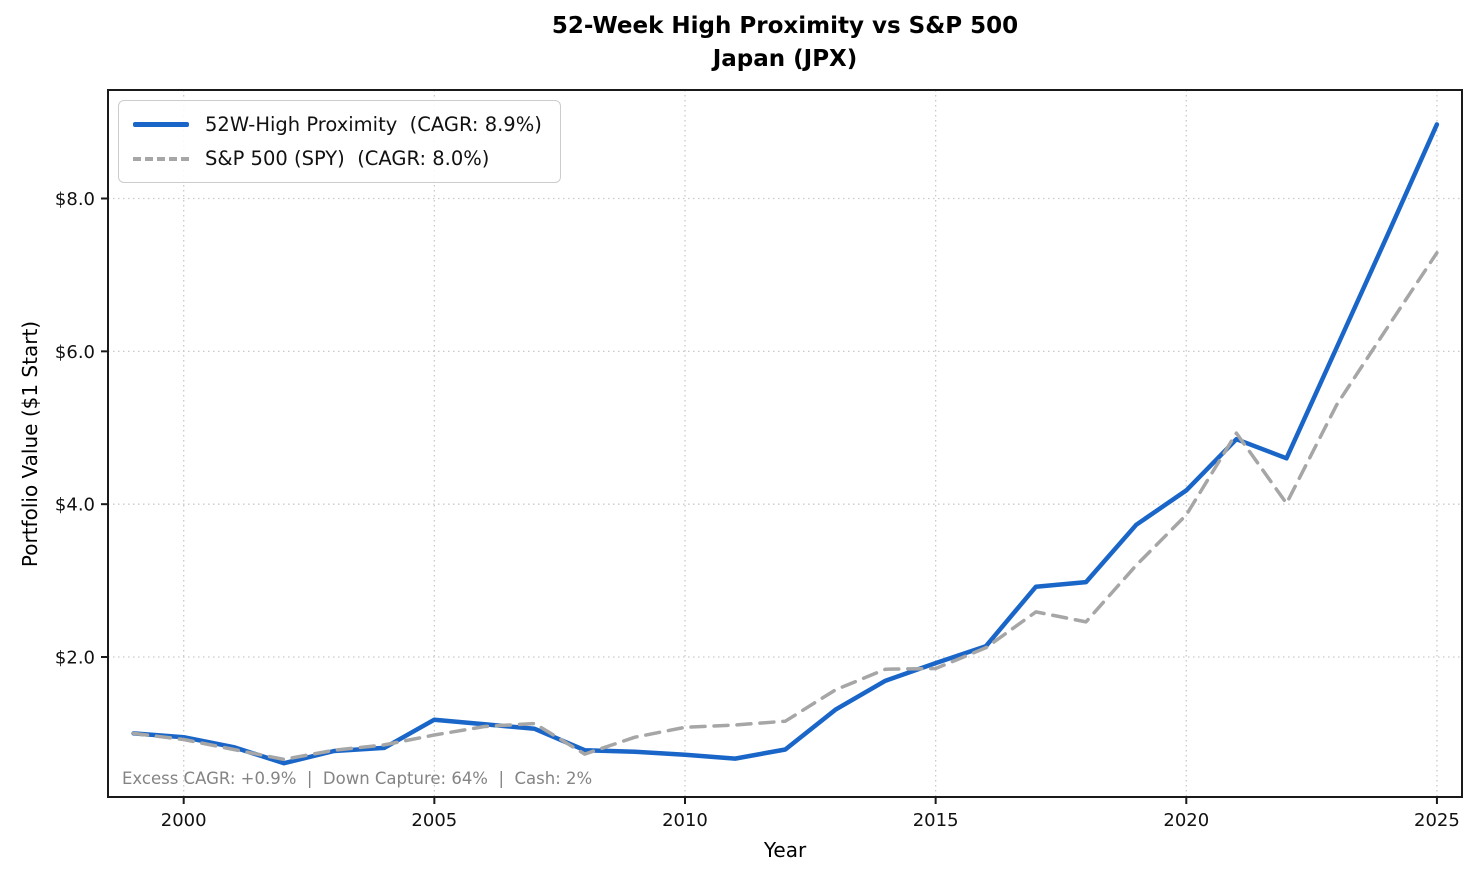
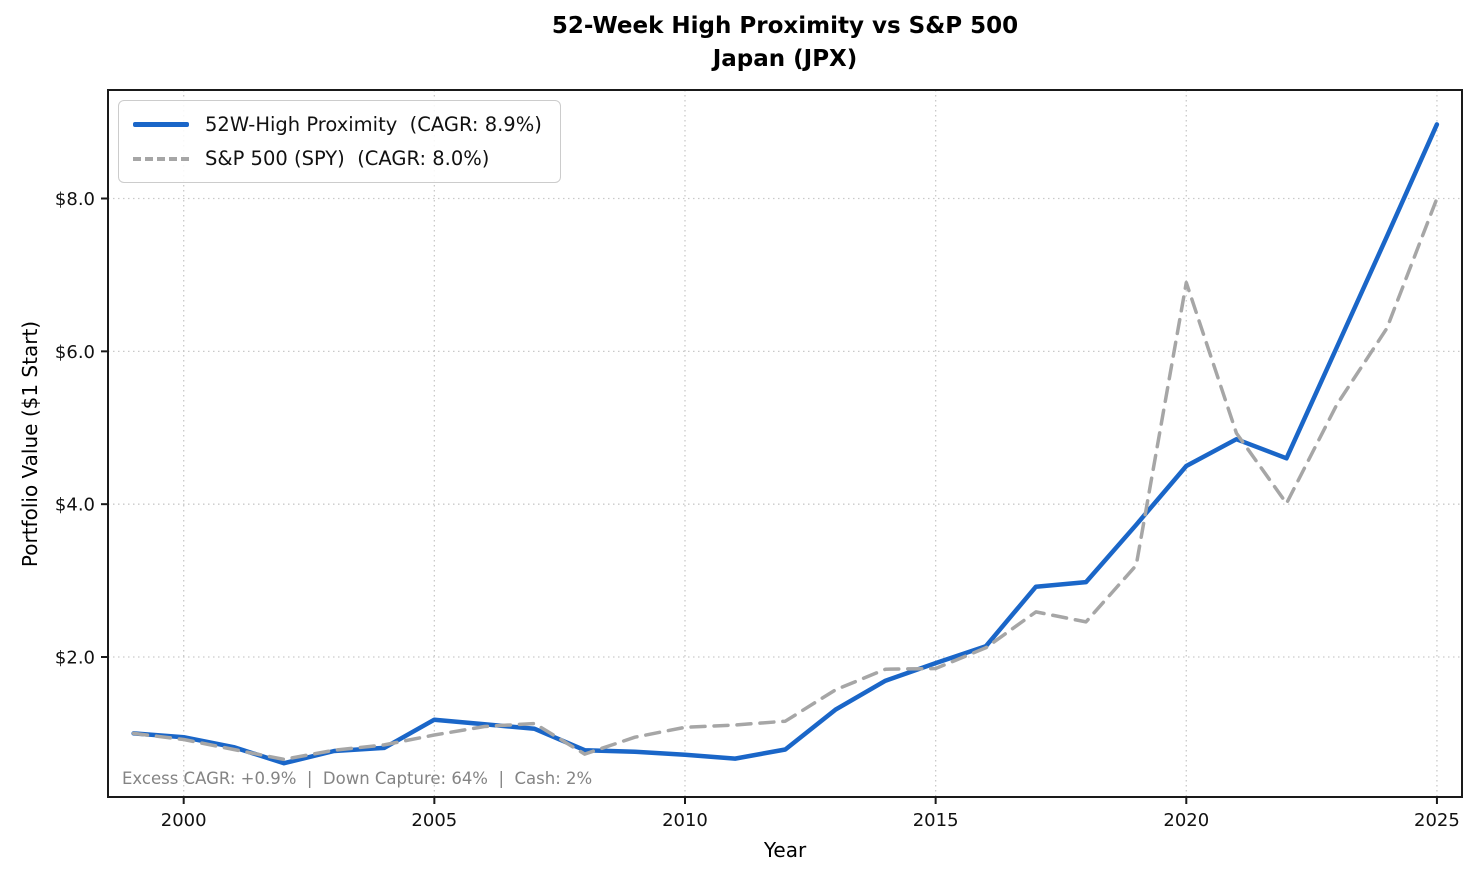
52W-High Proximity (CAGR: 8.9%)/2020: $4.2 -> $4.5
S&P 500 (SPY) (CAGR: 8.0%)/2020: $3.9 -> $6.9
S&P 500 (SPY) (CAGR: 8.0%)/2025: $7.3 -> $8.0
